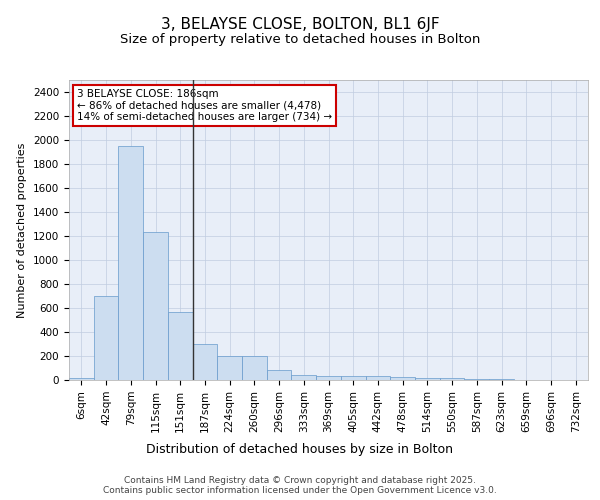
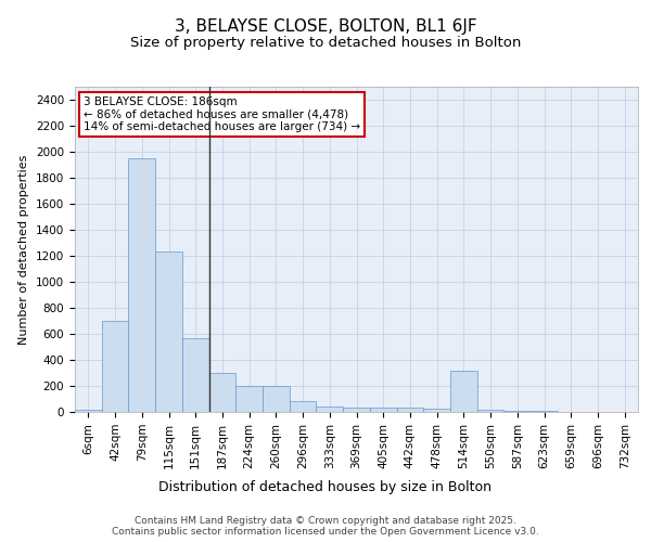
514sqm: 20 -> 320
